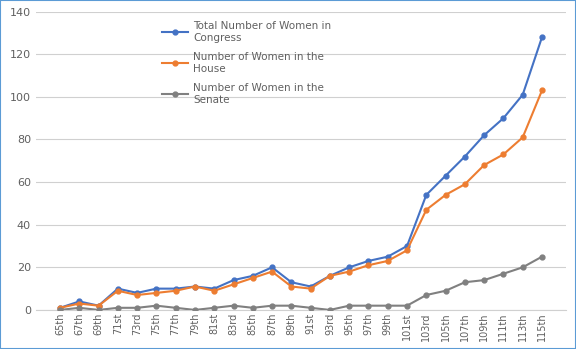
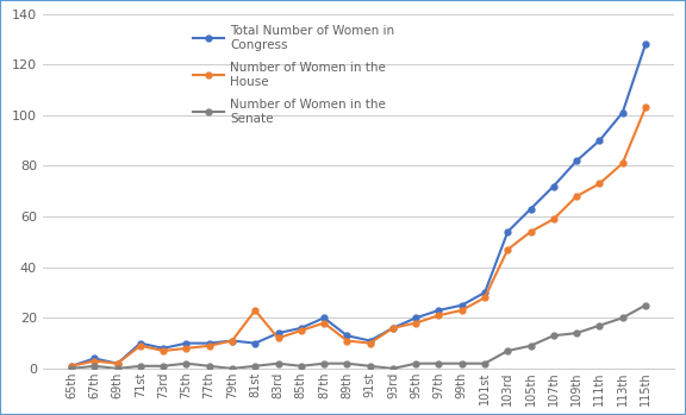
Number of Women in the House/81st: 9 -> 23
